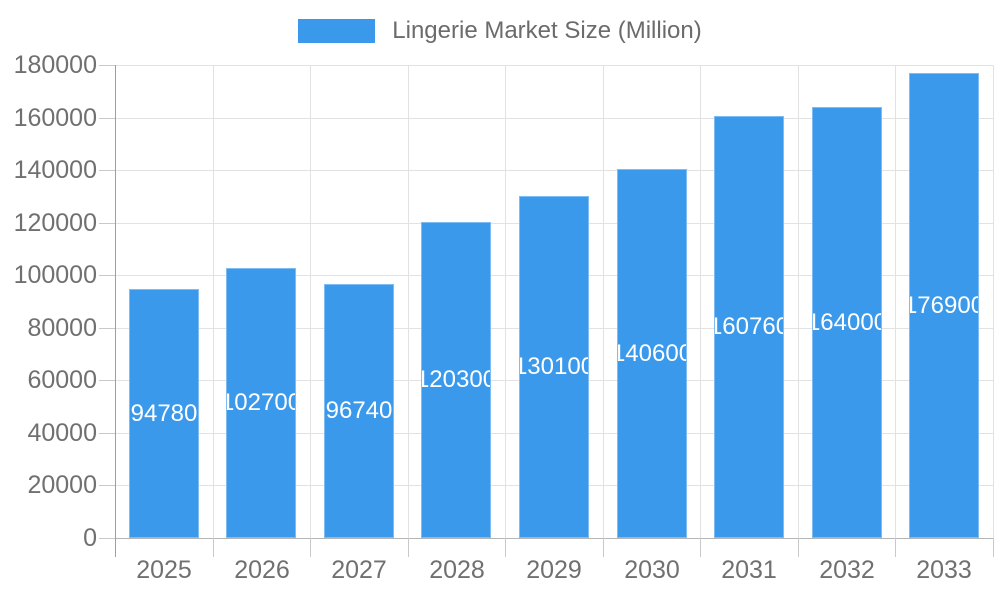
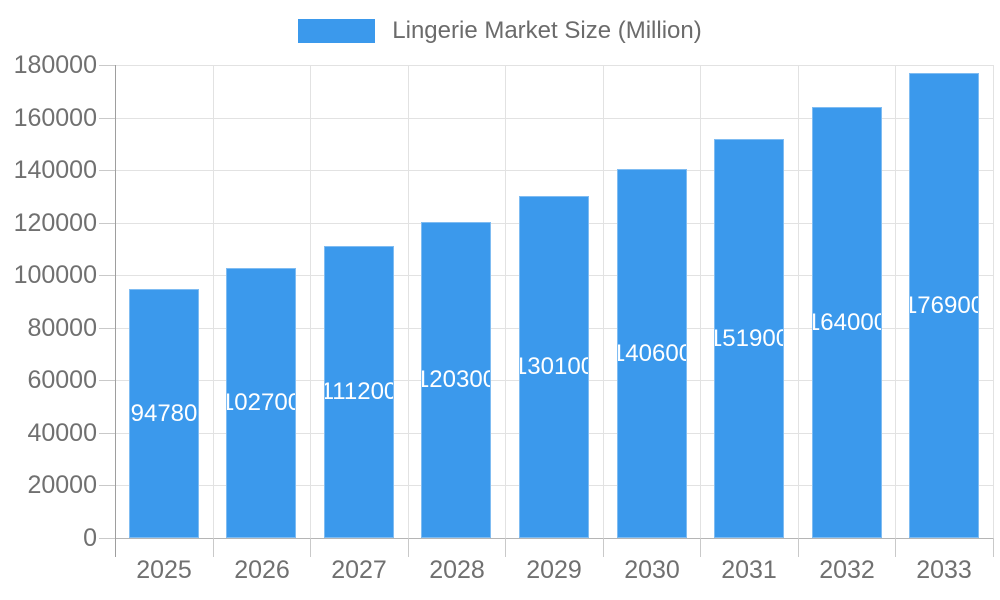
2027: 96740 -> 111200
2031: 160760 -> 151900
